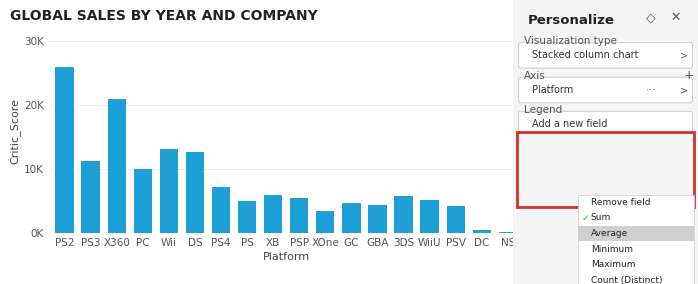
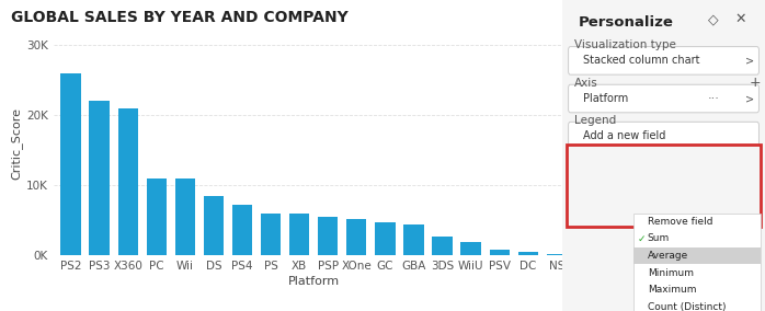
PS3: 11.2K -> 22.0K
PC: 10.0K -> 11.0K
Wii: 13.2K -> 11.0K
DS: 12.6K -> 8.5K
PS: 5.0K -> 6.0K
XOne: 3.4K -> 5.2K
3DS: 5.8K -> 2.7K
WiiU: 5.2K -> 1.8K
PSV: 4.2K -> 0.7K
